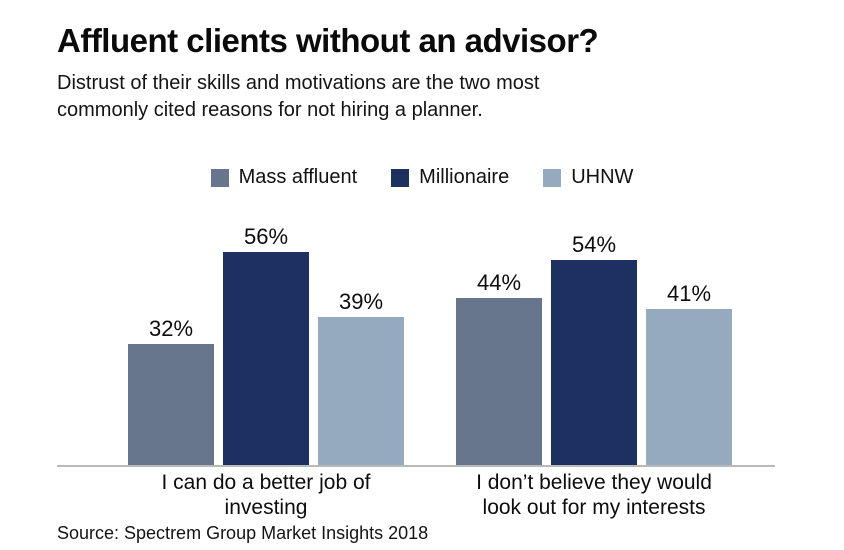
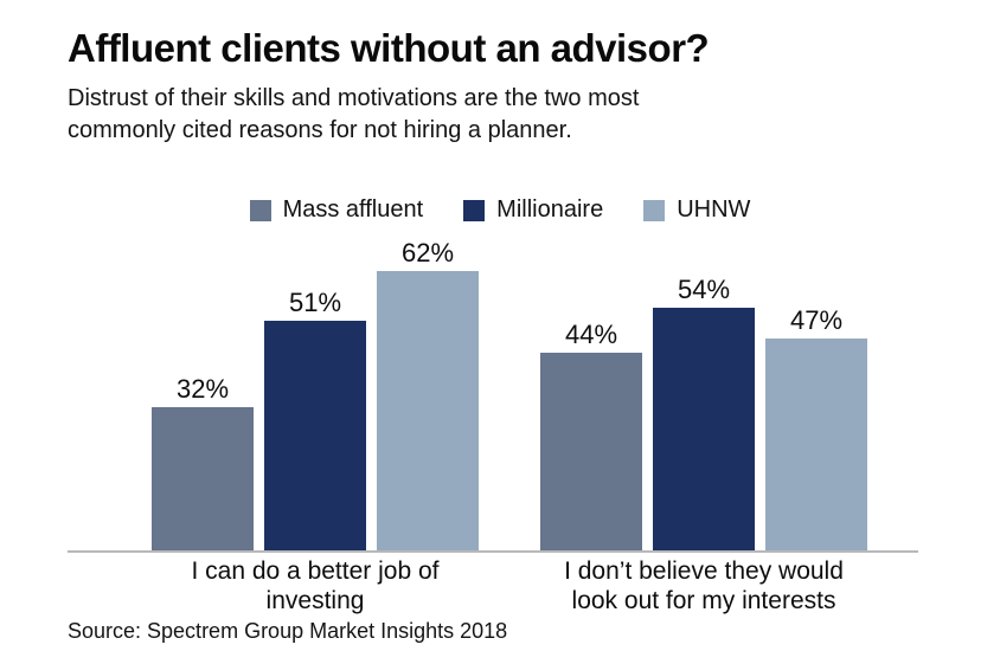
Millionaire/I can do a better job of investing: 56% -> 51%
UHNW/I can do a better job of investing: 39% -> 62%
UHNW/I don’t believe they would look out for my interests: 41% -> 47%
